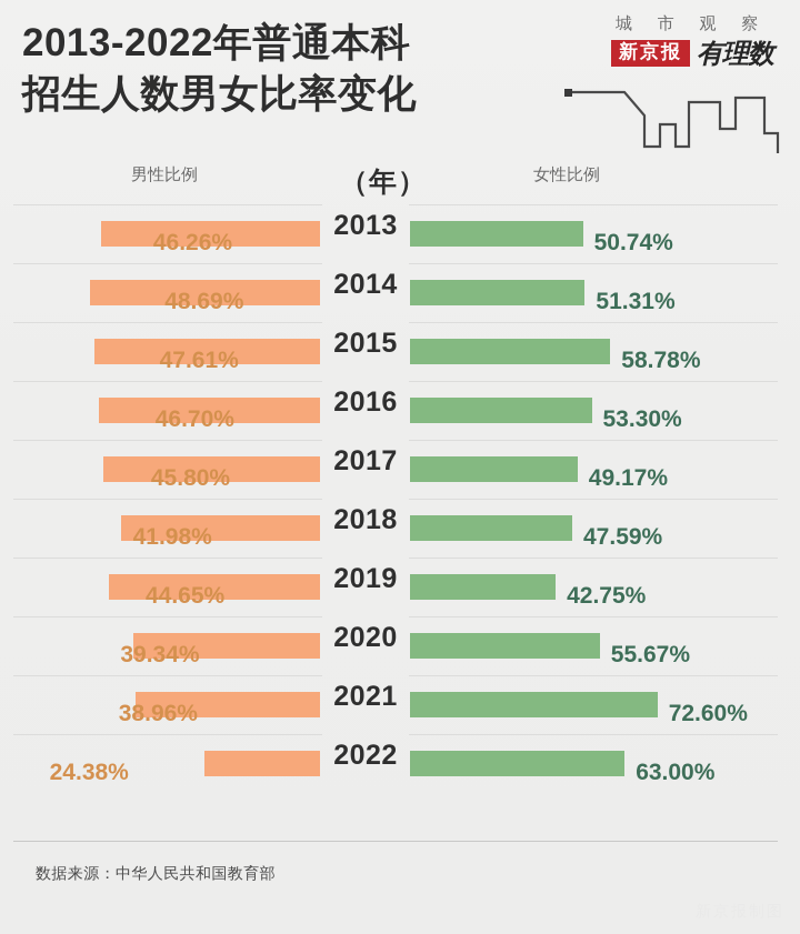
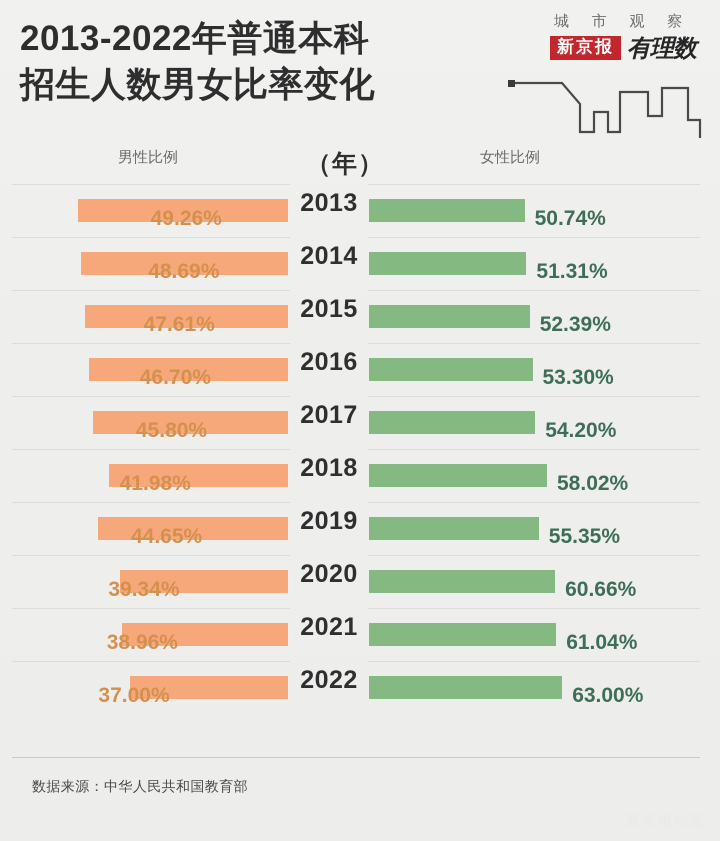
男性比例/2013: 46.26% -> 49.26%
女性比例/2015: 58.78% -> 52.39%
女性比例/2017: 49.17% -> 54.20%
女性比例/2018: 47.59% -> 58.02%
女性比例/2019: 42.75% -> 55.35%
女性比例/2020: 55.67% -> 60.66%
女性比例/2021: 72.60% -> 61.04%
男性比例/2022: 24.38% -> 37.00%
